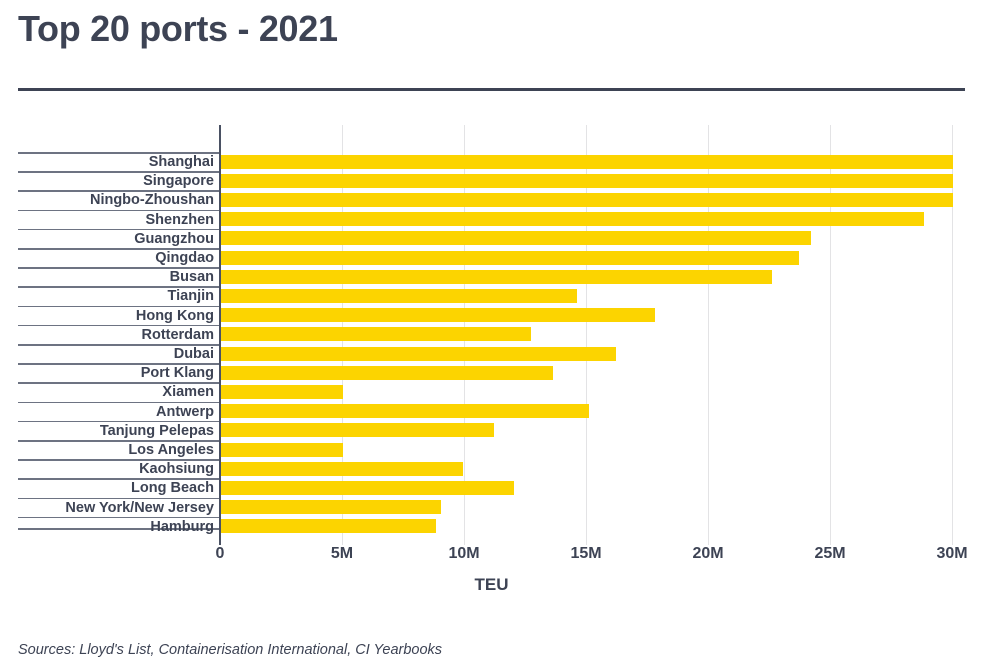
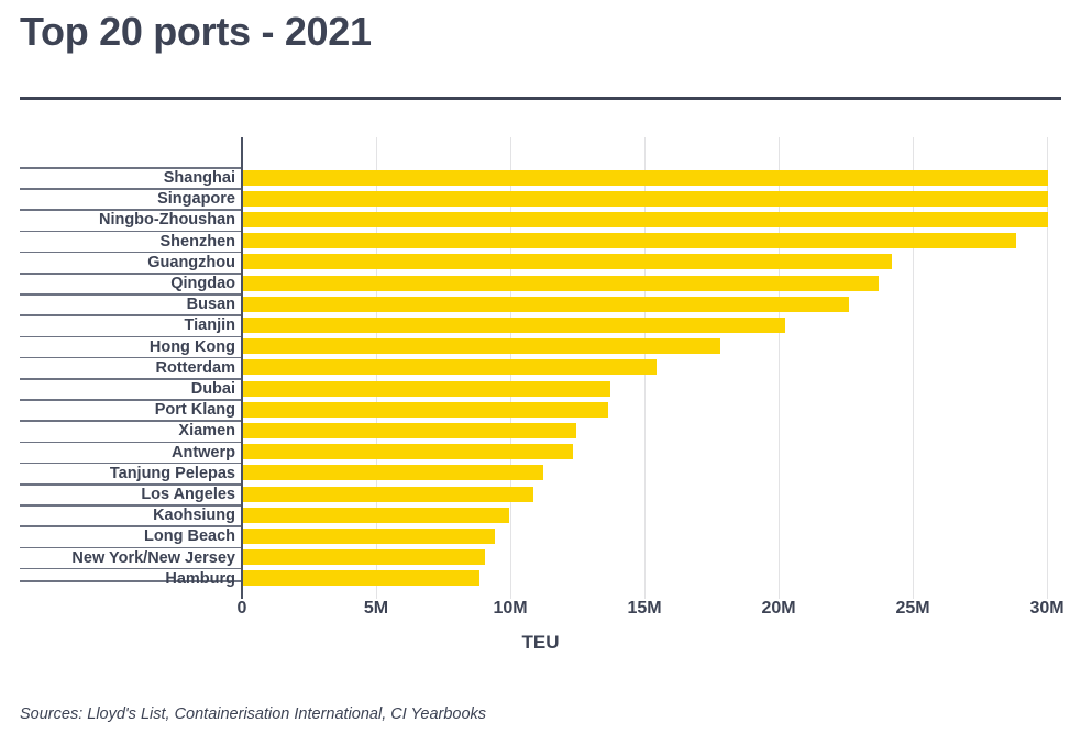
Tianjin: 14.6M -> 20.2M
Rotterdam: 12.7M -> 15.4M
Dubai: 16.2M -> 13.7M
Xiamen: 5.0M -> 12.4M
Antwerp: 15.1M -> 12.3M
Los Angeles: 5.0M -> 10.8M
Long Beach: 12.0M -> 9.4M
